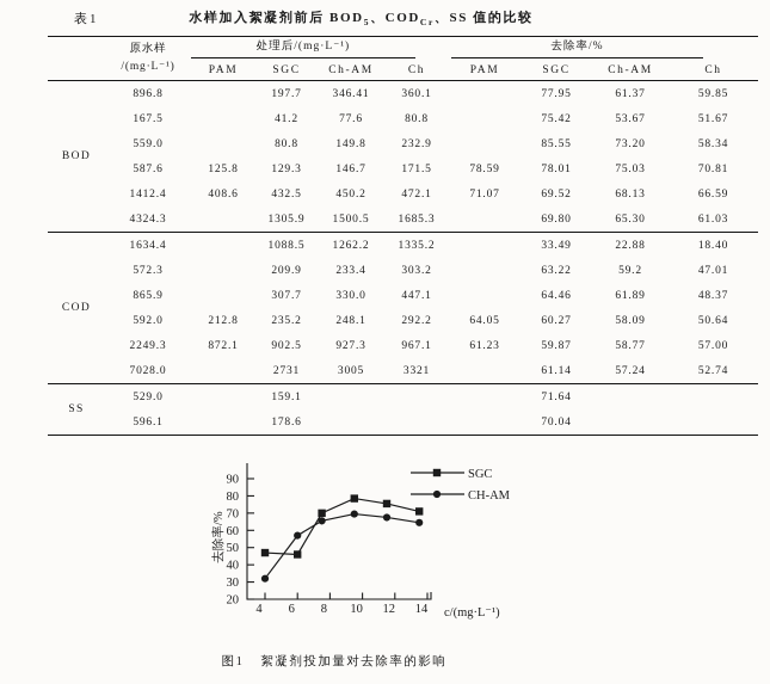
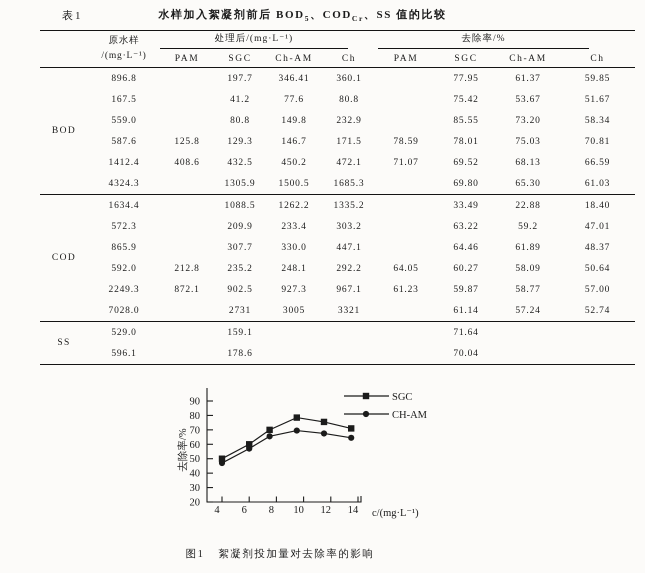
CH-AM/4: 32 -> 47
SGC/4: 47 -> 50
SGC/6: 46 -> 60
